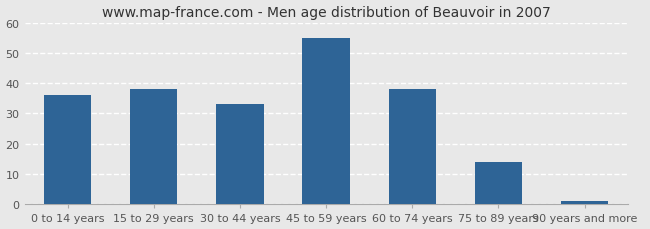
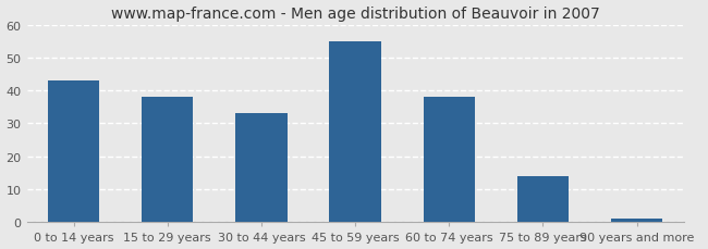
0 to 14 years: 36 -> 43
